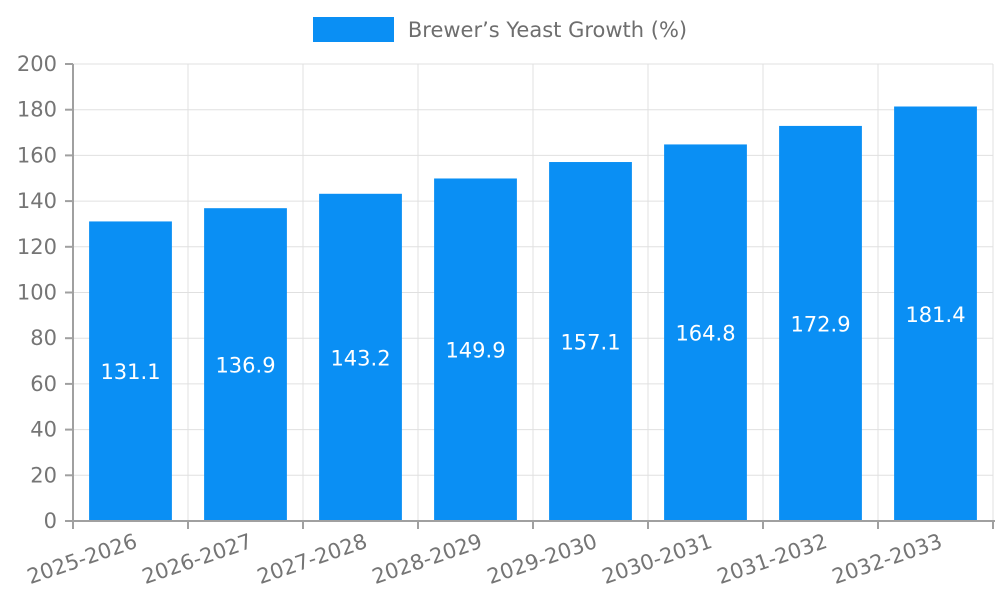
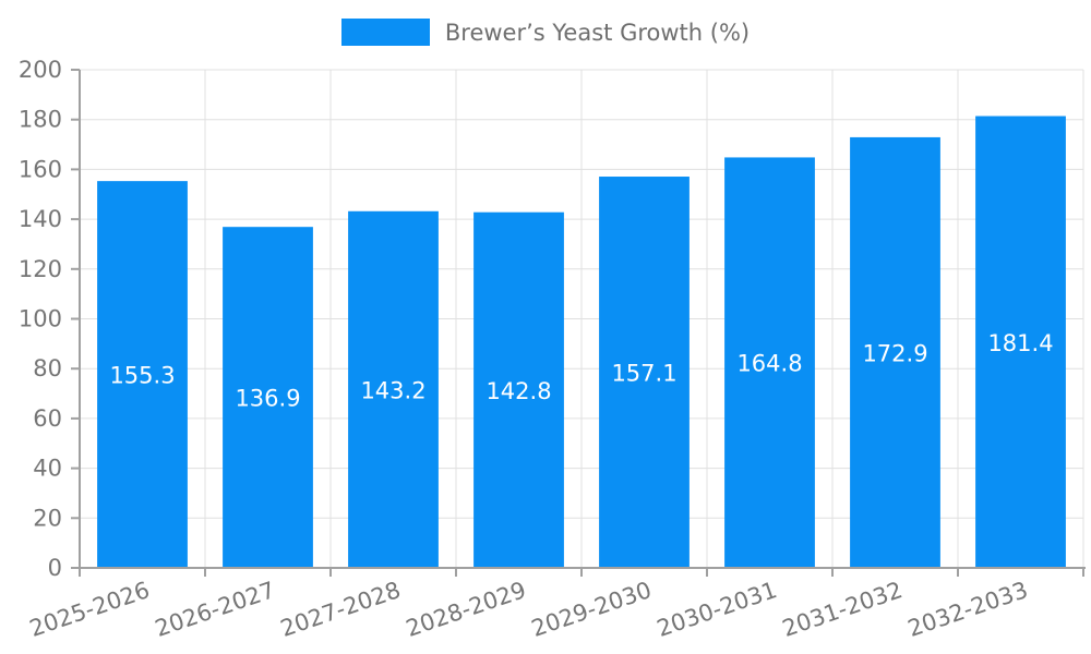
2025-2026: 131.1 -> 155.3
2028-2029: 149.9 -> 142.8
